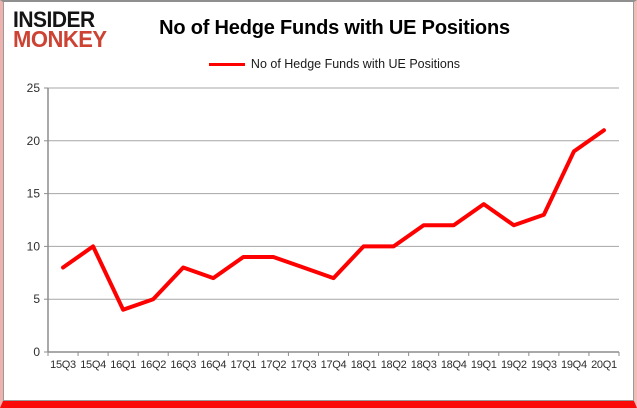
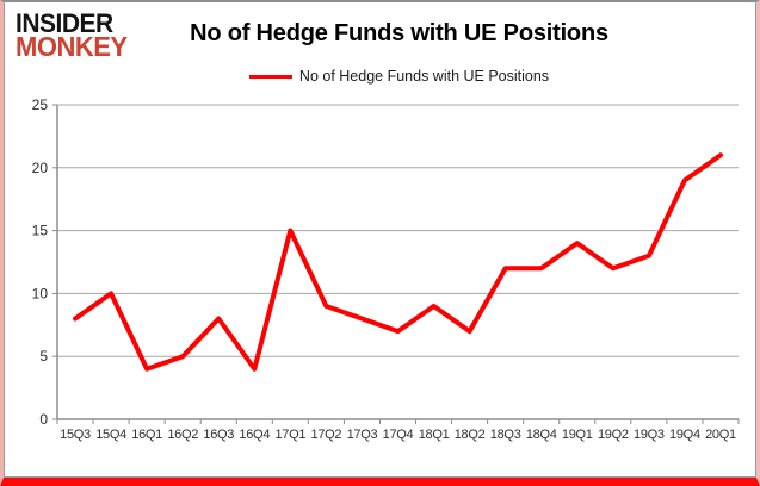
16Q4: 7 -> 4
17Q1: 9 -> 15
18Q1: 10 -> 9
18Q2: 10 -> 7
